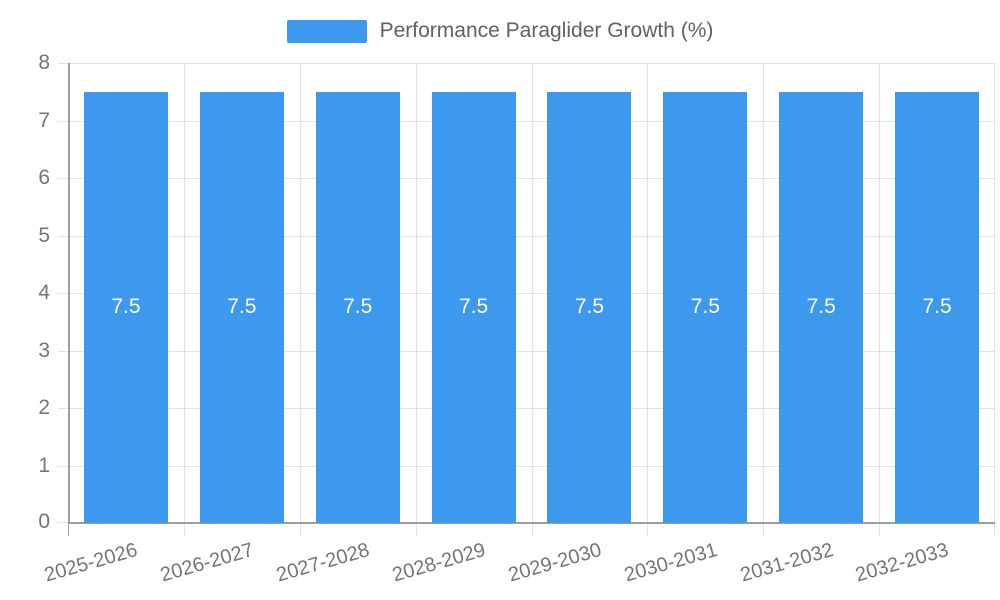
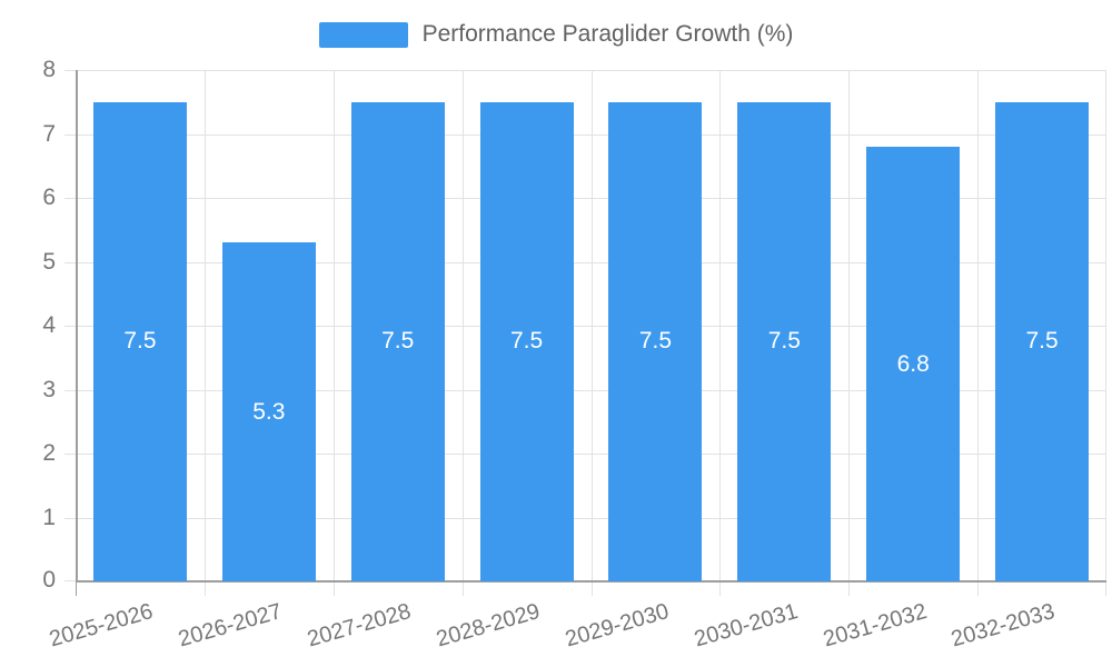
2026-2027: 7.5 -> 5.3
2031-2032: 7.5 -> 6.8
